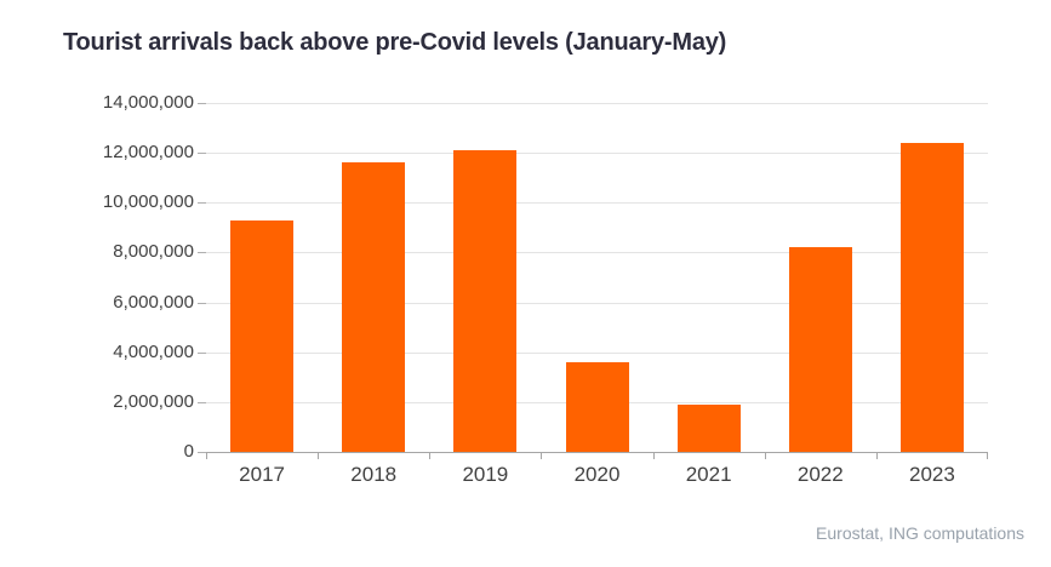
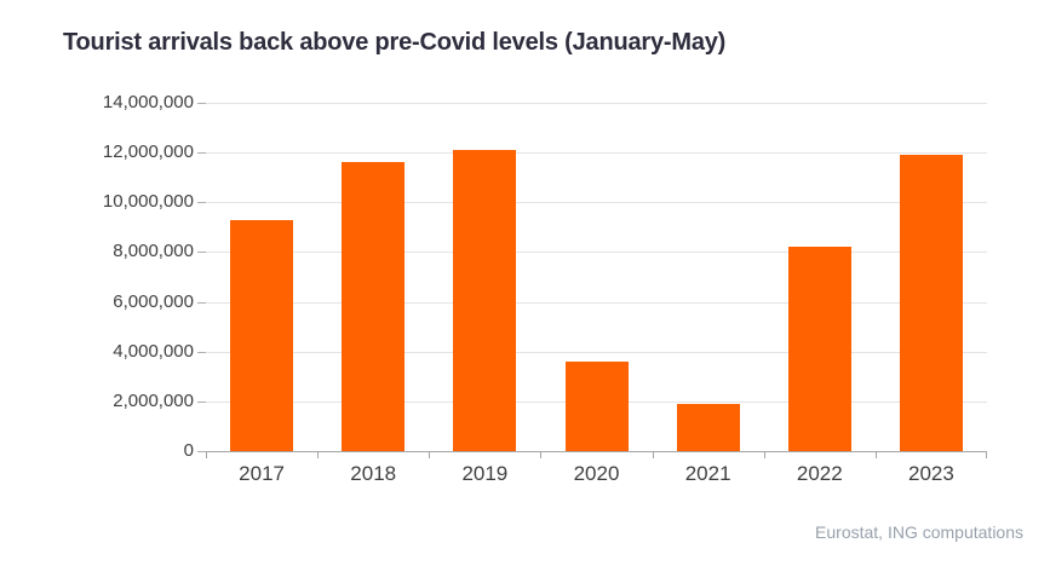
2023: 12400000 -> 11900000
